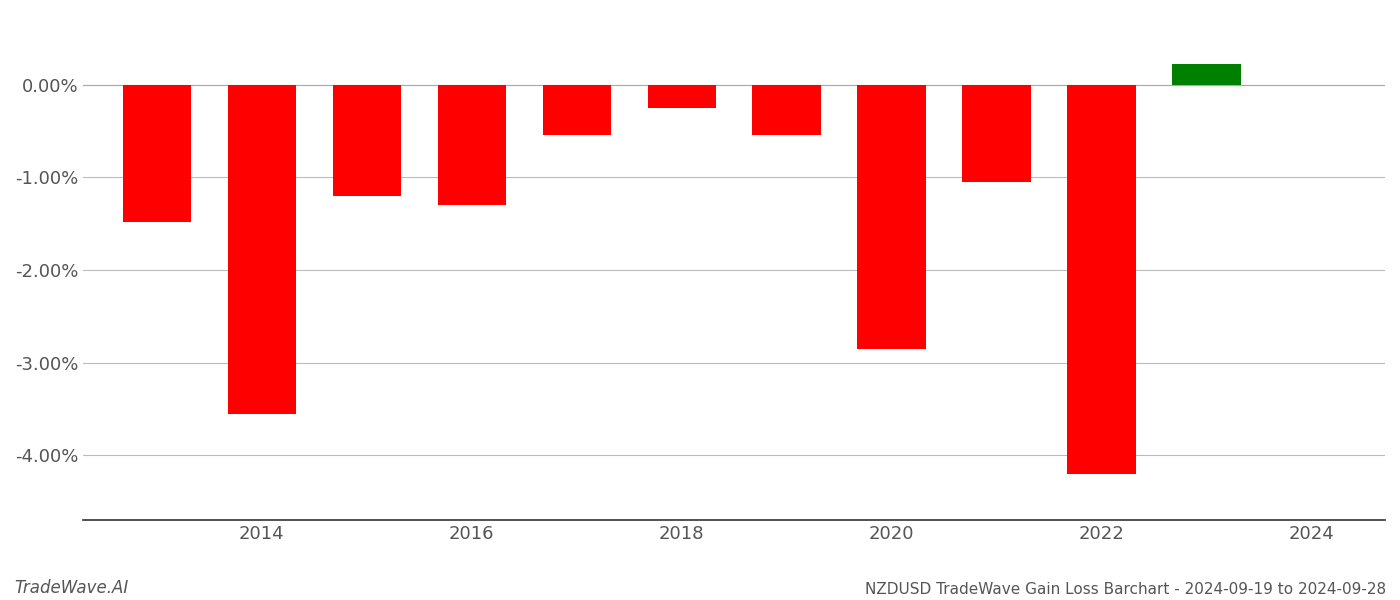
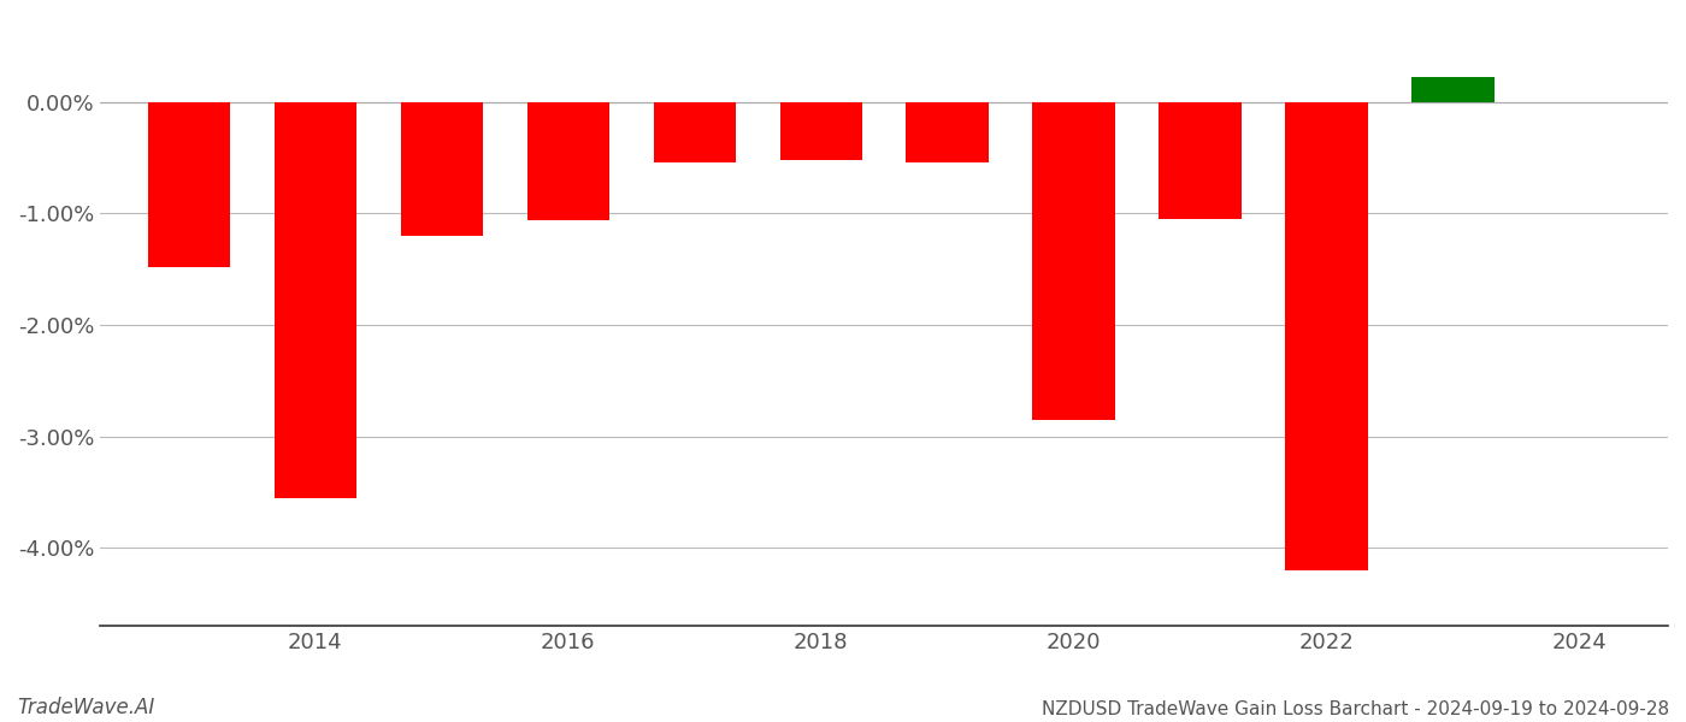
2016: -1.30% -> -1.06%
2018: -0.25% -> -0.52%
